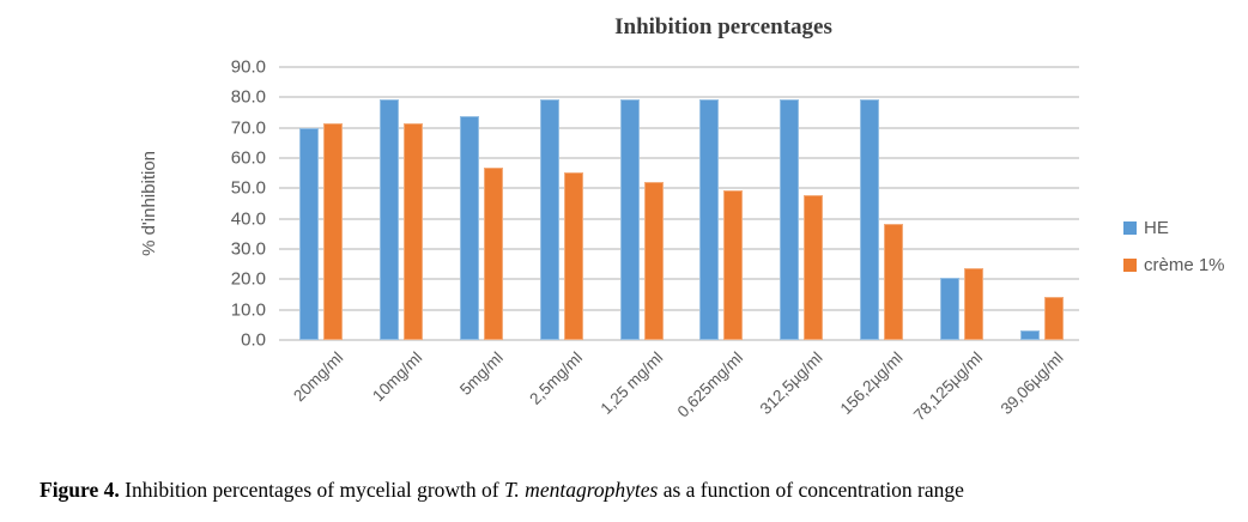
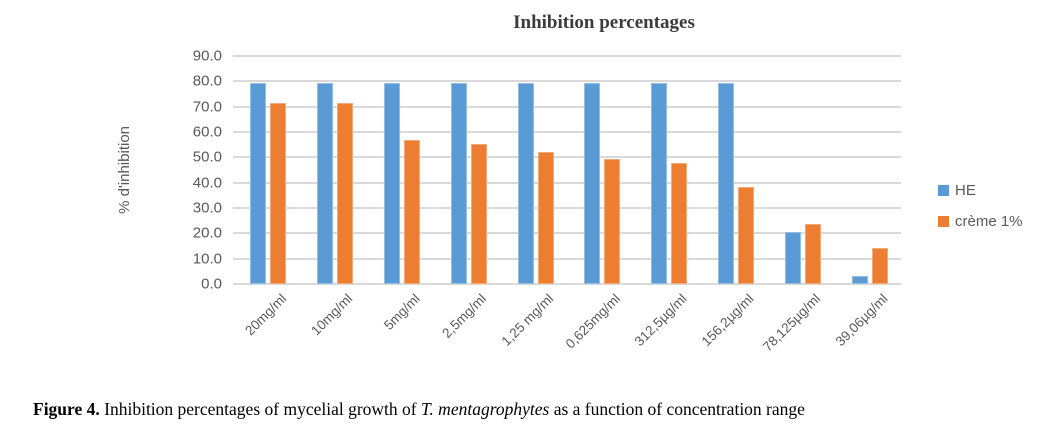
HE/20mg/ml: 70 -> 80
HE/5mg/ml: 74 -> 80
